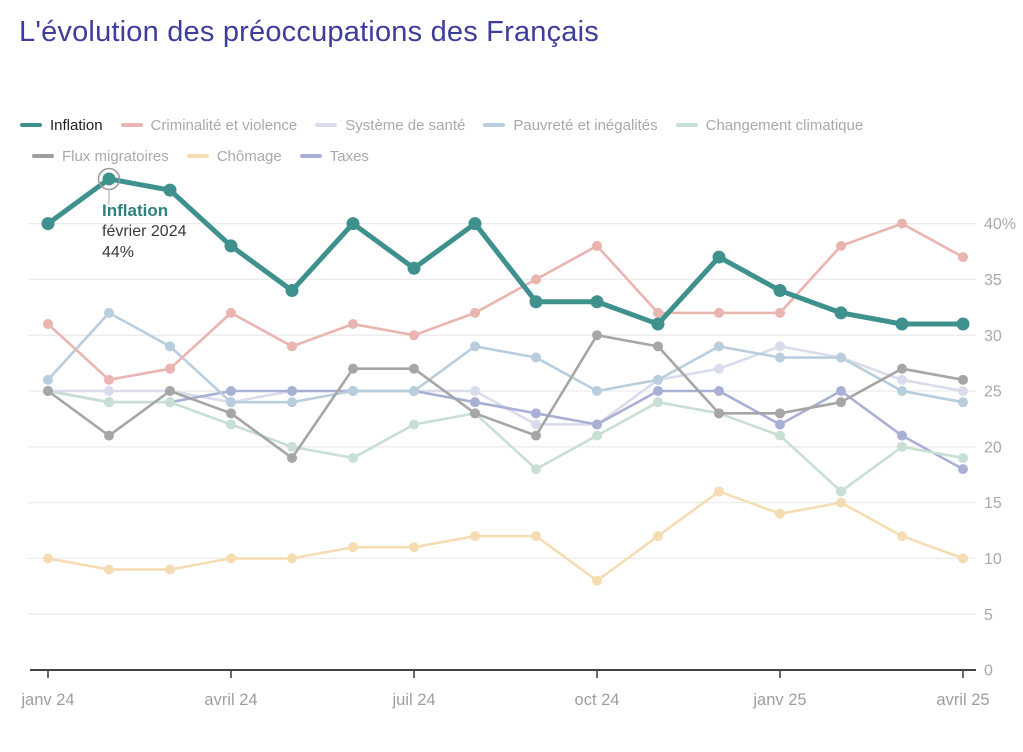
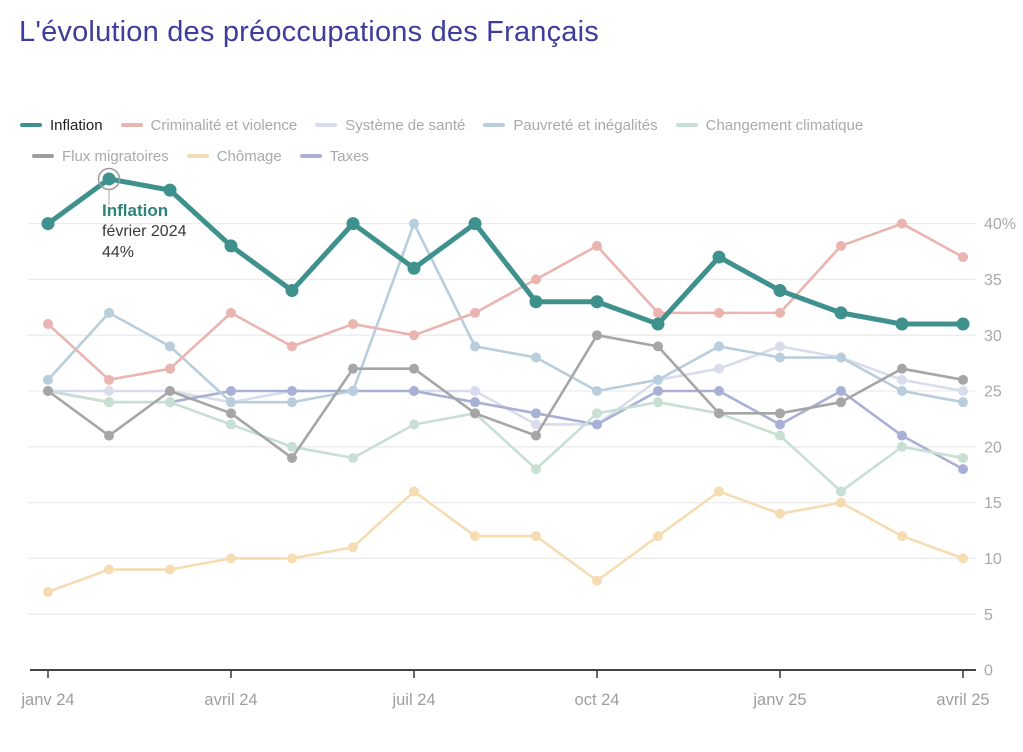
Chômage/janv 24: 10% -> 7%
Pauvreté et inégalités/juil 24: 25% -> 40%
Chômage/juil 24: 11% -> 16%
Changement climatique/oct 24: 21% -> 23%
